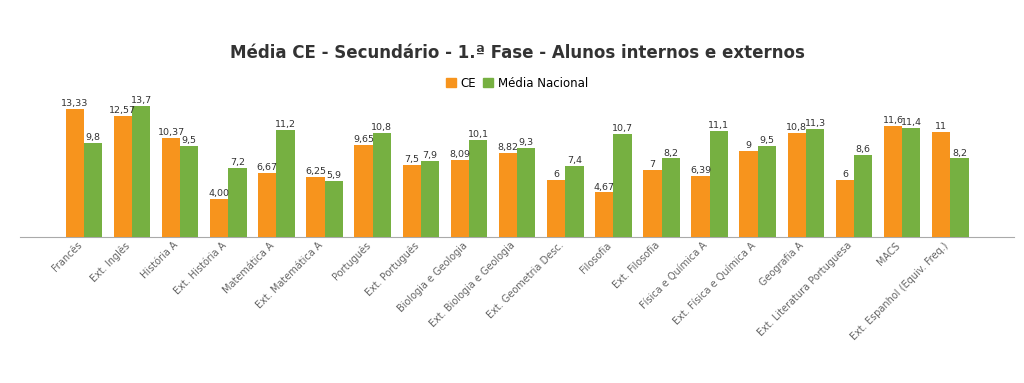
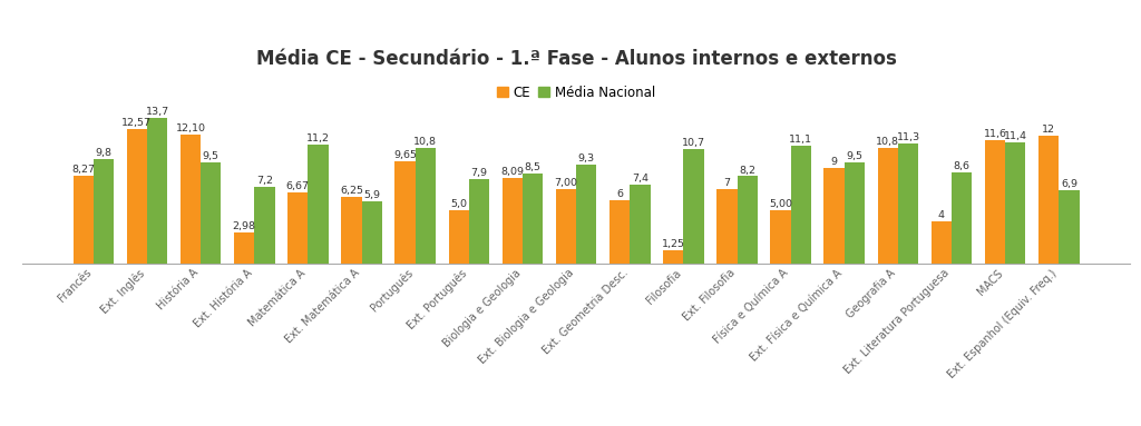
CE/Francês: 13,33 -> 8,27
CE/História A: 10,37 -> 12,10
CE/Ext. História A: 4,00 -> 2,98
CE/Ext. Português: 7,5 -> 5,0
Média Nacional/Biologia e Geologia: 10,1 -> 8,5
CE/Ext. Biologia e Geologia: 8,82 -> 7,00
CE/Filosofia: 4,67 -> 1,25
CE/Física e Química A: 6,39 -> 5,00
CE/Ext. Literatura Portuguesa: 6 -> 4
CE/Ext. Espanhol (Equiv. Freq.): 11 -> 12
Média Nacional/Ext. Espanhol (Equiv. Freq.): 8,2 -> 6,9
